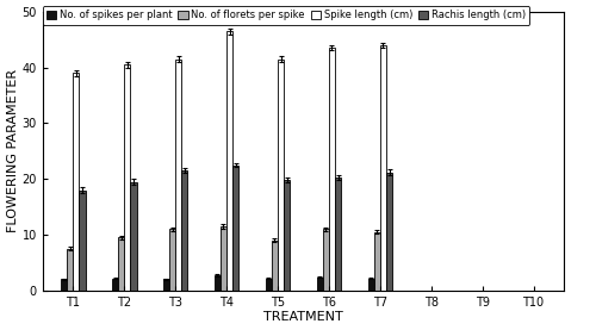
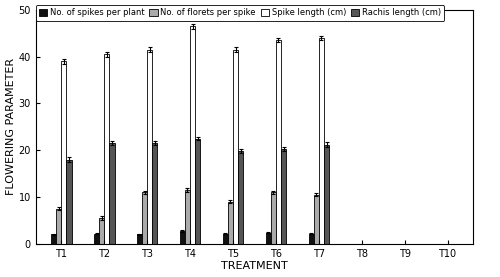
No. of florets per spike/T2: 9.5 -> 5.5
Rachis length (cm)/T2: 19.5 -> 21.5
